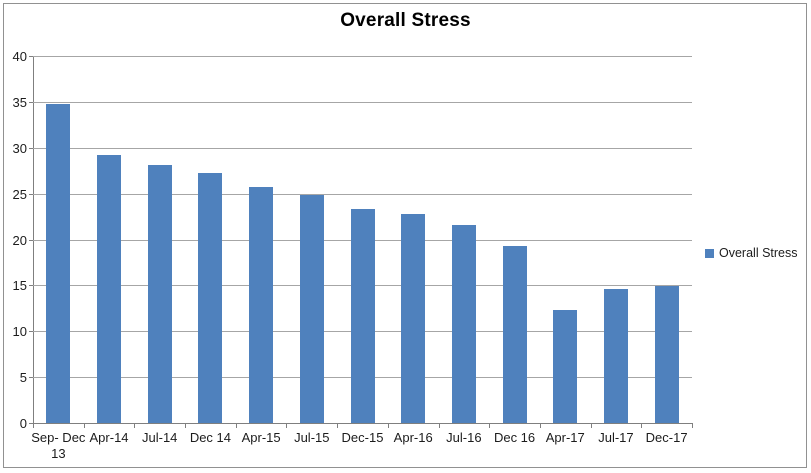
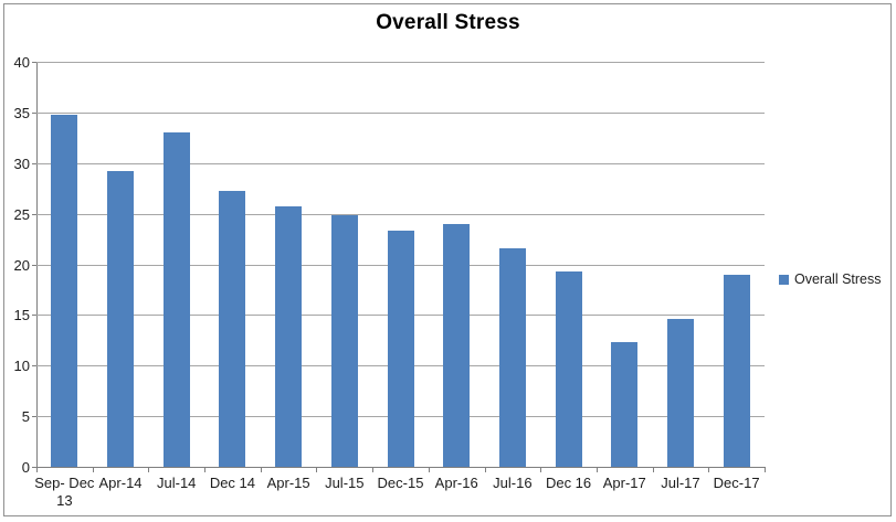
Jul-14: 28 -> 33
Apr-16: 23 -> 24
Dec-17: 15 -> 19
